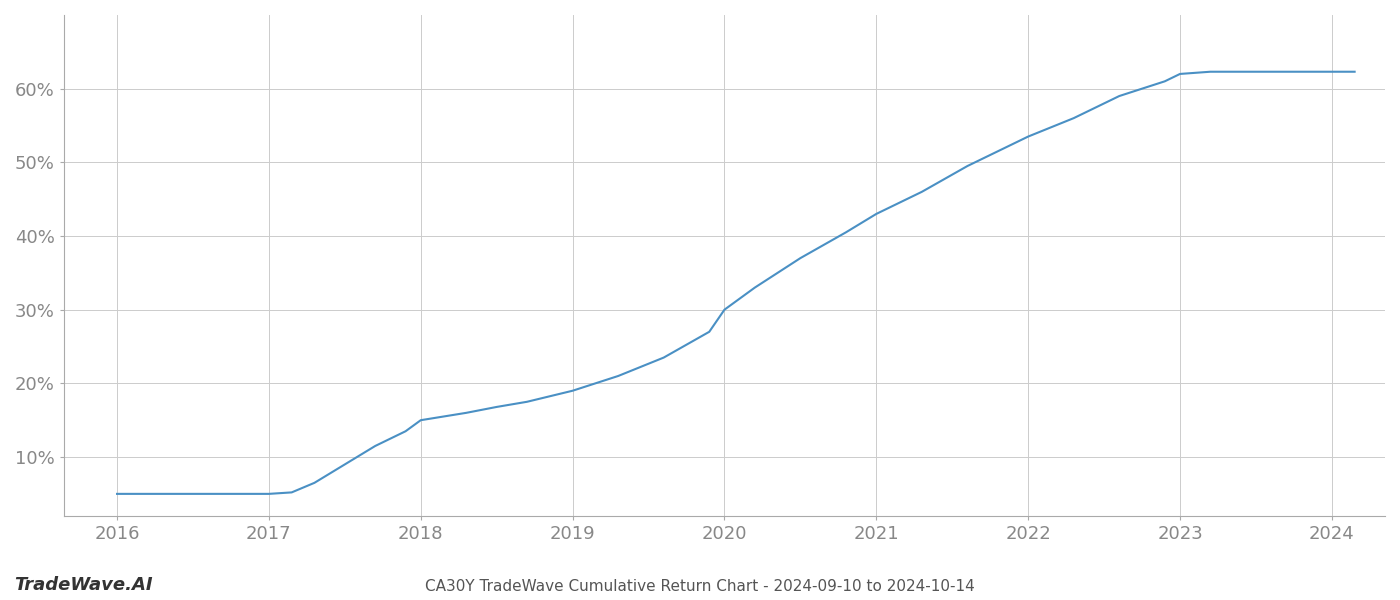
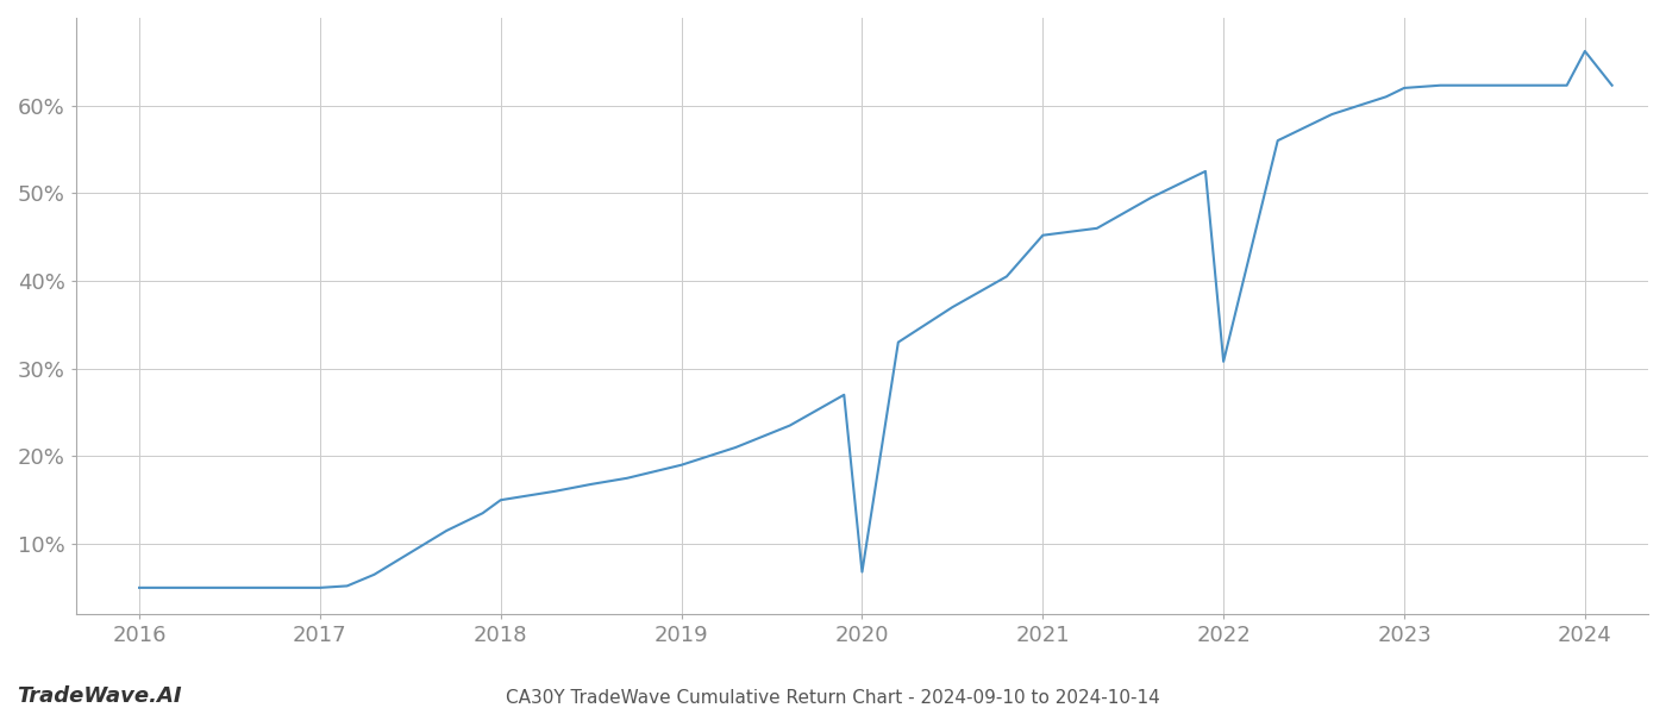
2020: 30.0% -> 6.8%
2021: 43.0% -> 45.2%
2022: 53.5% -> 30.8%
2024: 62.3% -> 66.2%
